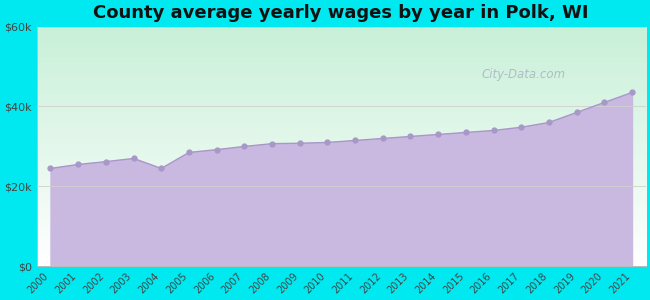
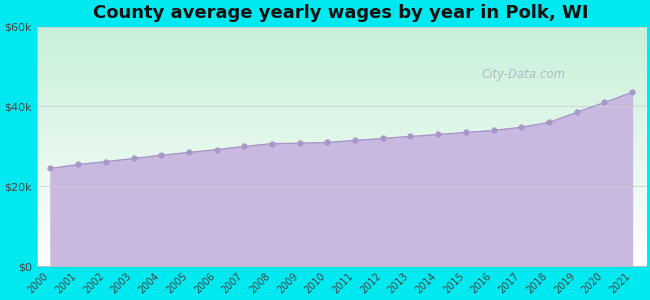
2004: $24.5k -> $27.8k
